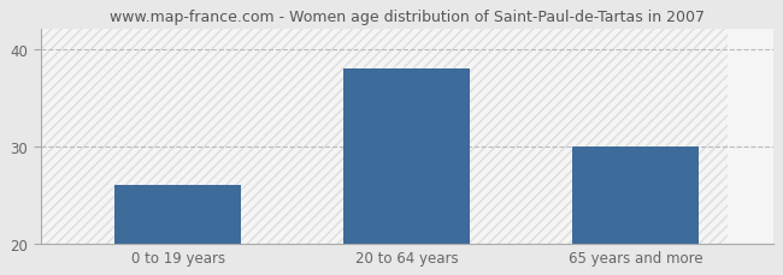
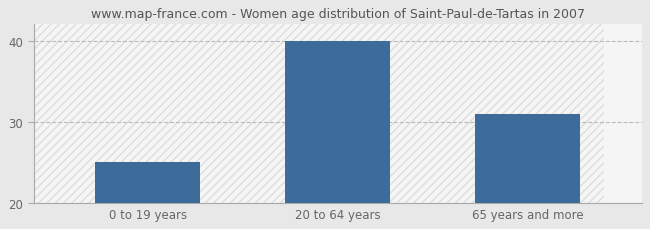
0 to 19 years: 26 -> 25
20 to 64 years: 38 -> 40
65 years and more: 30 -> 31
